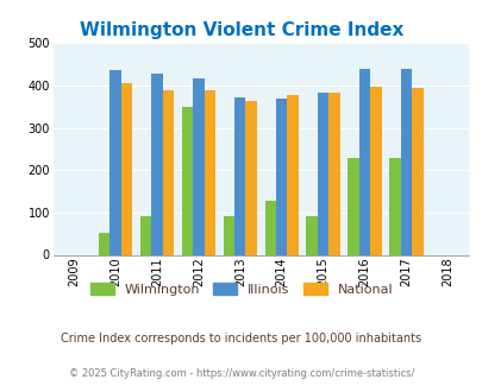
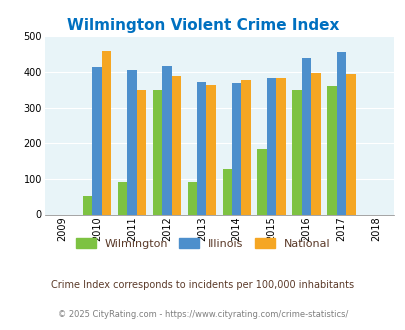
Illinois/2010: 435 -> 415
National/2010: 405 -> 460
Illinois/2011: 428 -> 405
National/2011: 388 -> 350
Wilmington/2015: 90 -> 185
Wilmington/2016: 230 -> 350
Wilmington/2017: 230 -> 360
Illinois/2017: 438 -> 455
